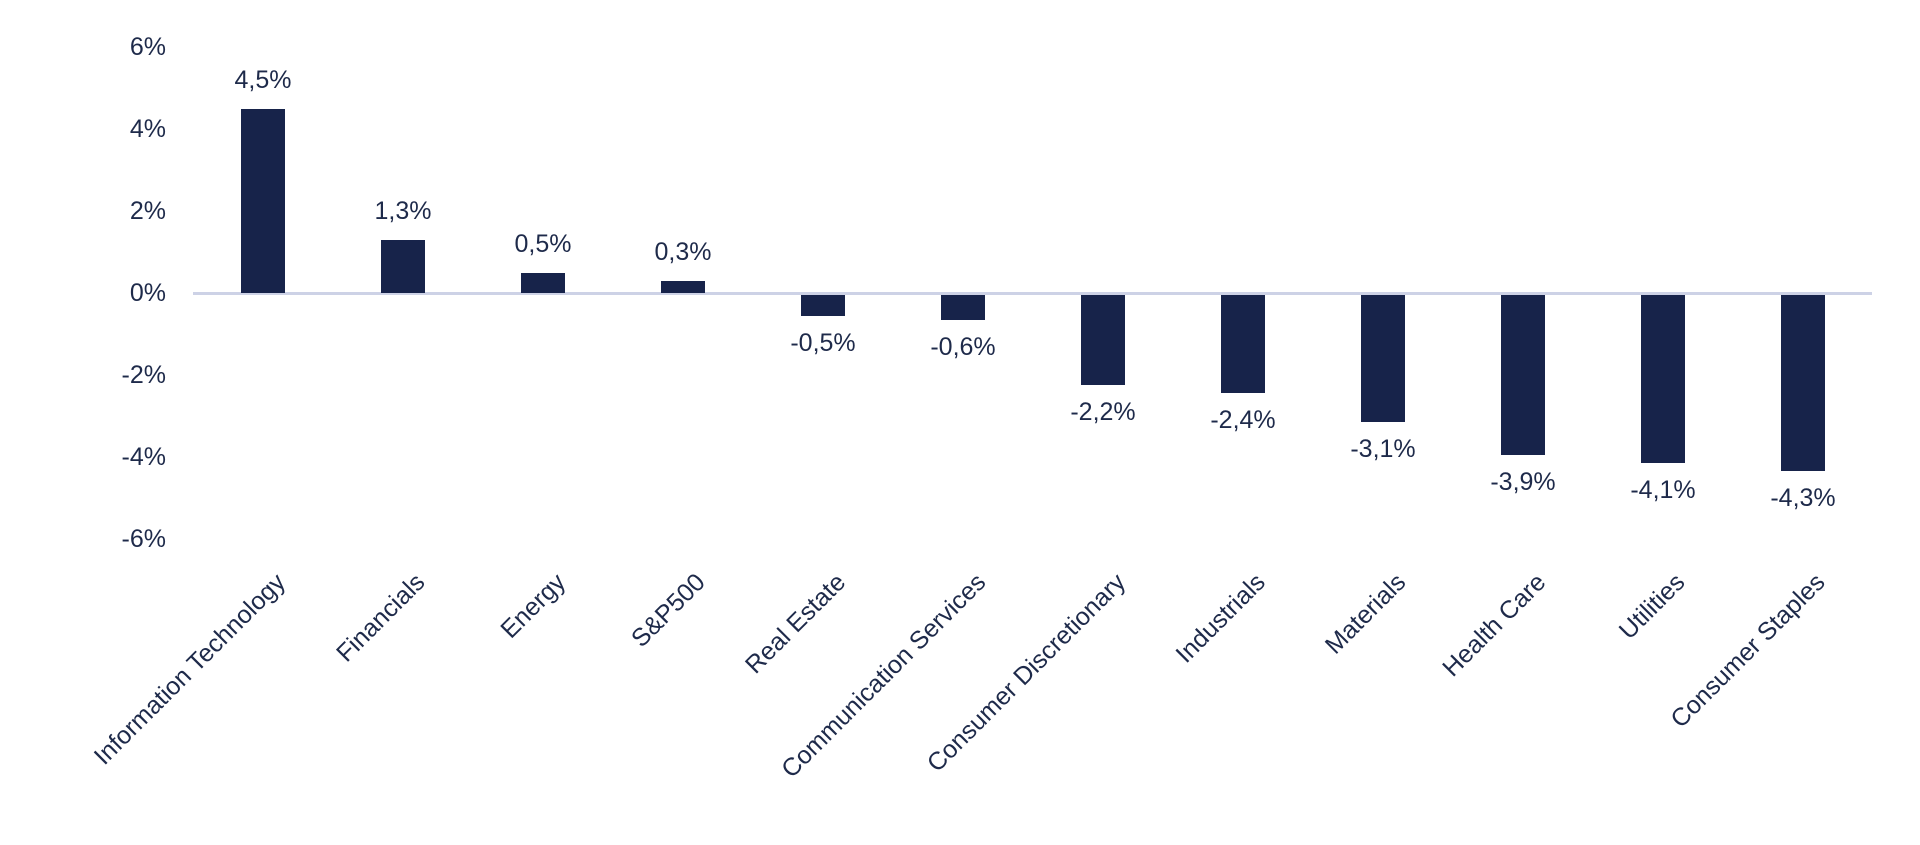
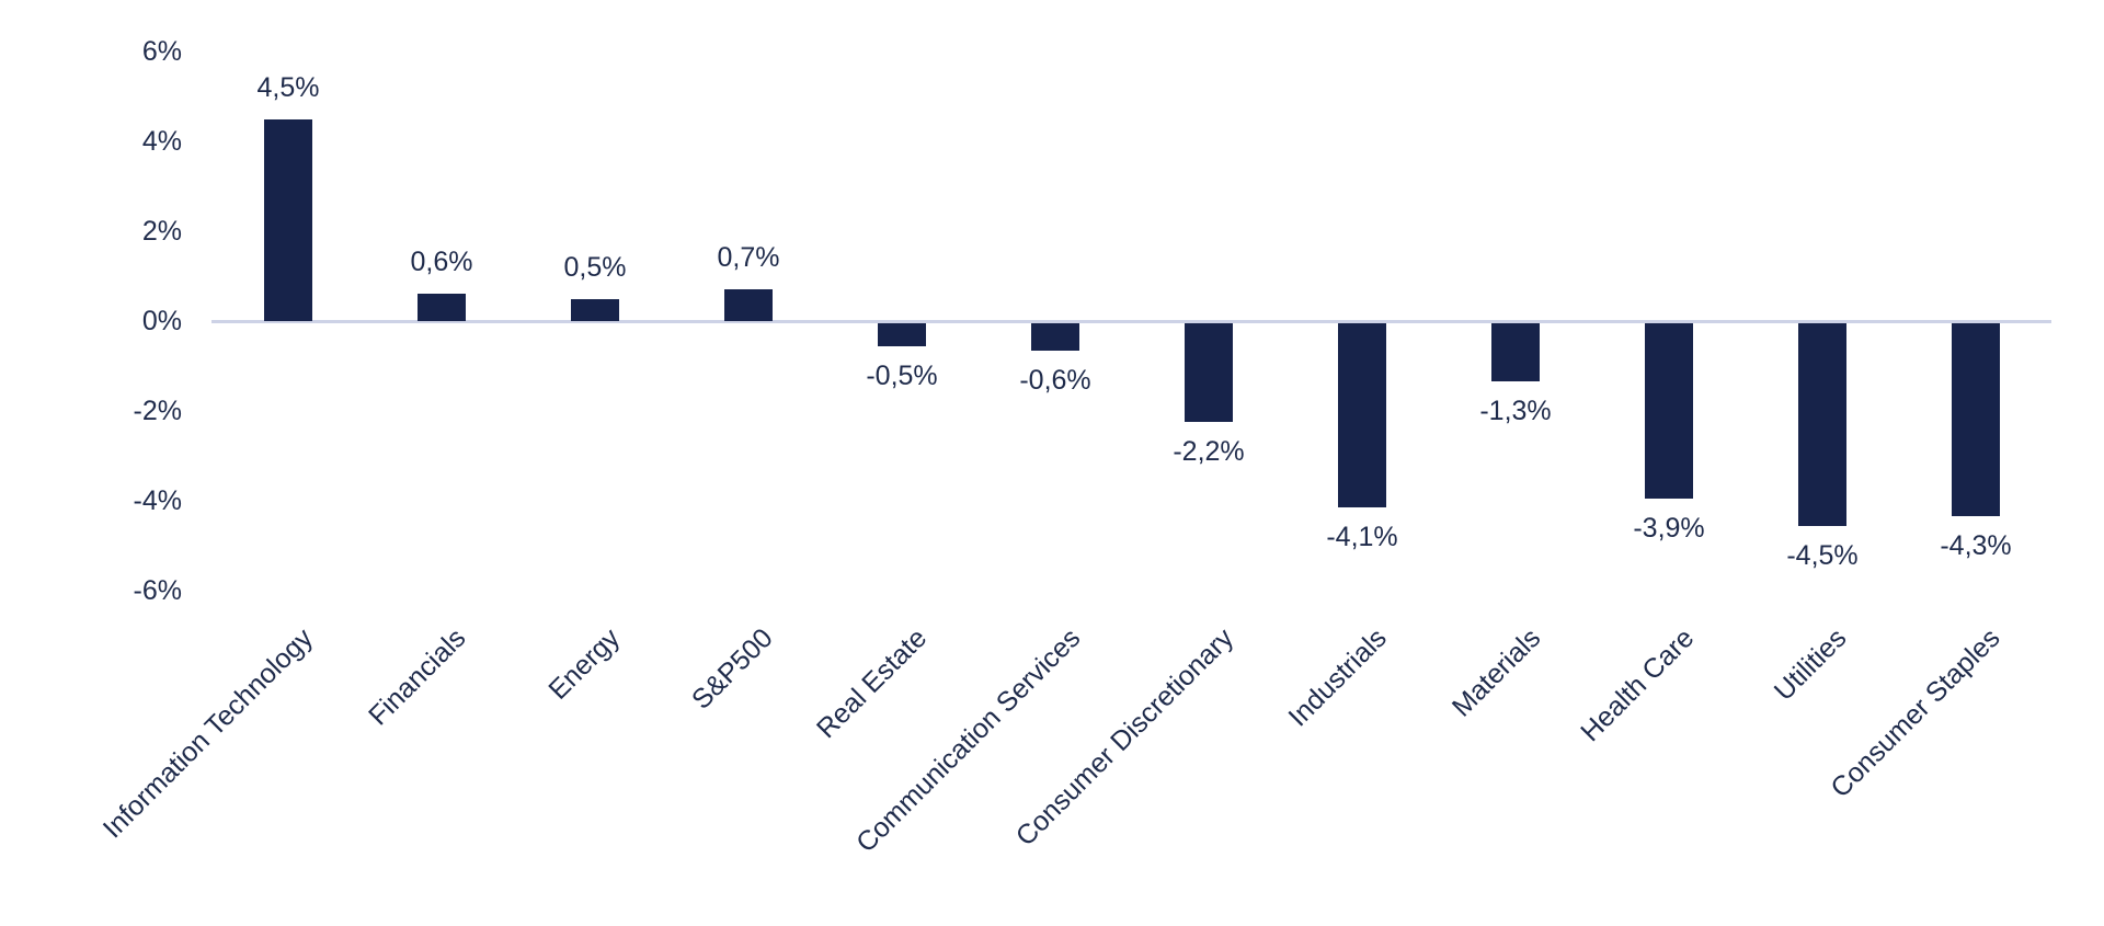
Financials: 1,3% -> 0,6%
S&P500: 0,3% -> 0,7%
Industrials: -2,4% -> -4,1%
Materials: -3,1% -> -1,3%
Utilities: -4,1% -> -4,5%
